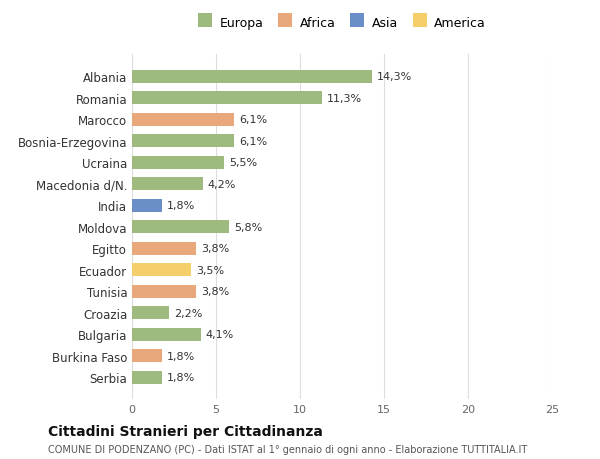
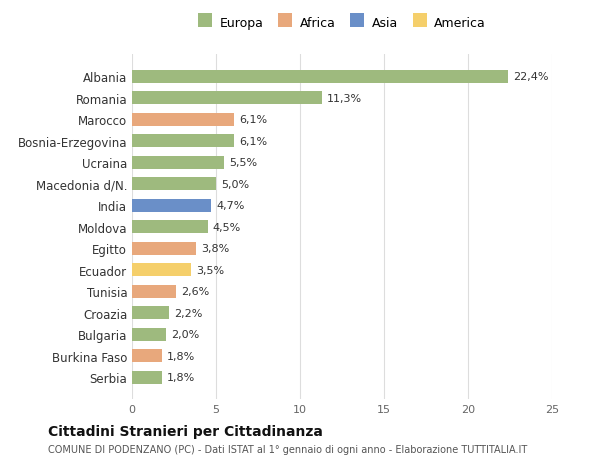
Albania: 14,3% -> 22,4%
Macedonia d/N.: 4,2% -> 5,0%
India: 1,8% -> 4,7%
Moldova: 5,8% -> 4,5%
Tunisia: 3,8% -> 2,6%
Bulgaria: 4,1% -> 2,0%
